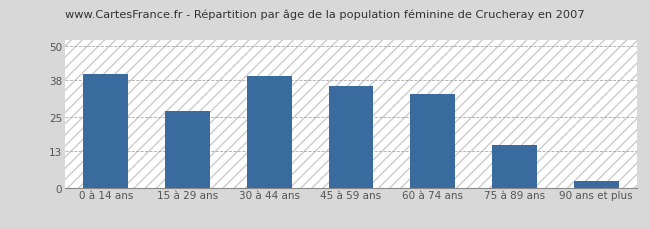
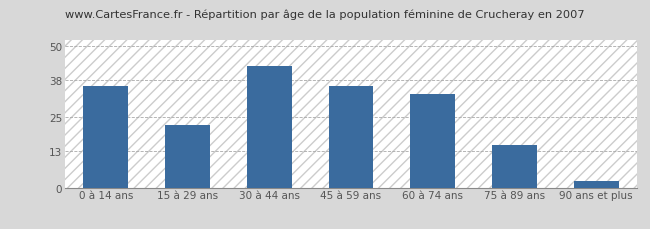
0 à 14 ans: 40.0 -> 36.0
15 à 29 ans: 27.0 -> 22.0
30 à 44 ans: 39.5 -> 43.0
